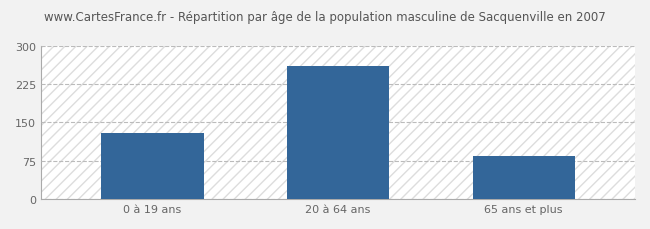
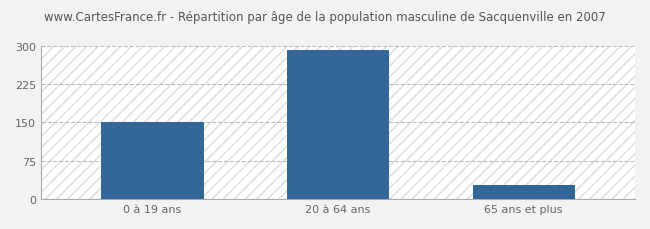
0 à 19 ans: 130 -> 150
20 à 64 ans: 260 -> 292
65 ans et plus: 84 -> 27
